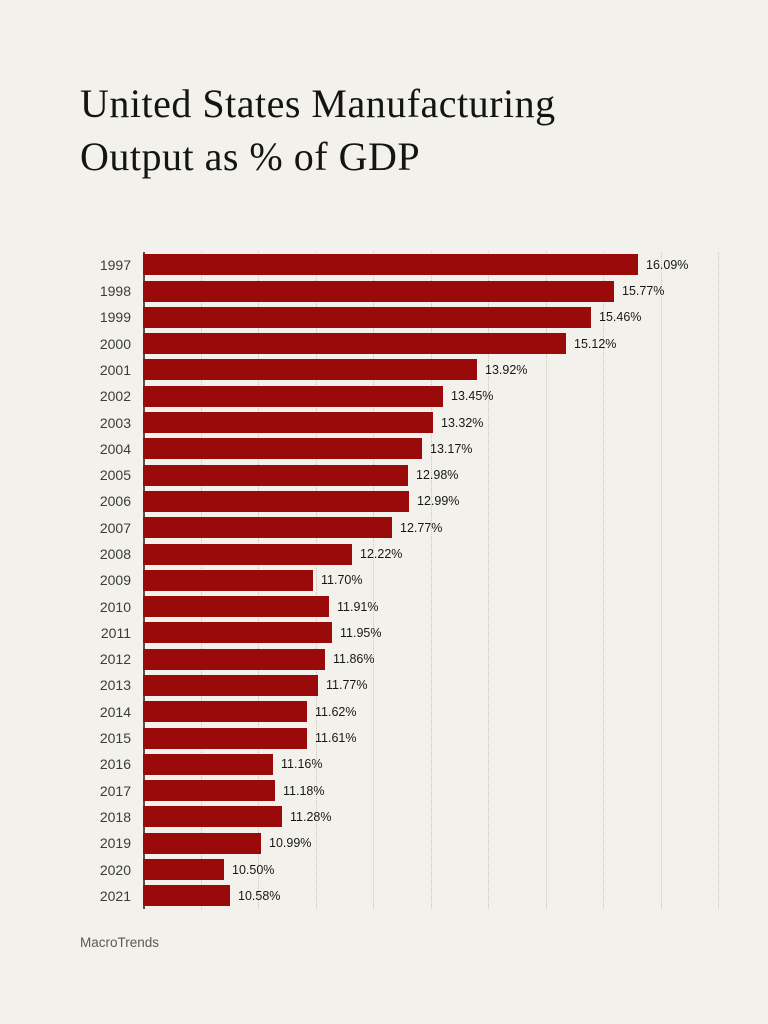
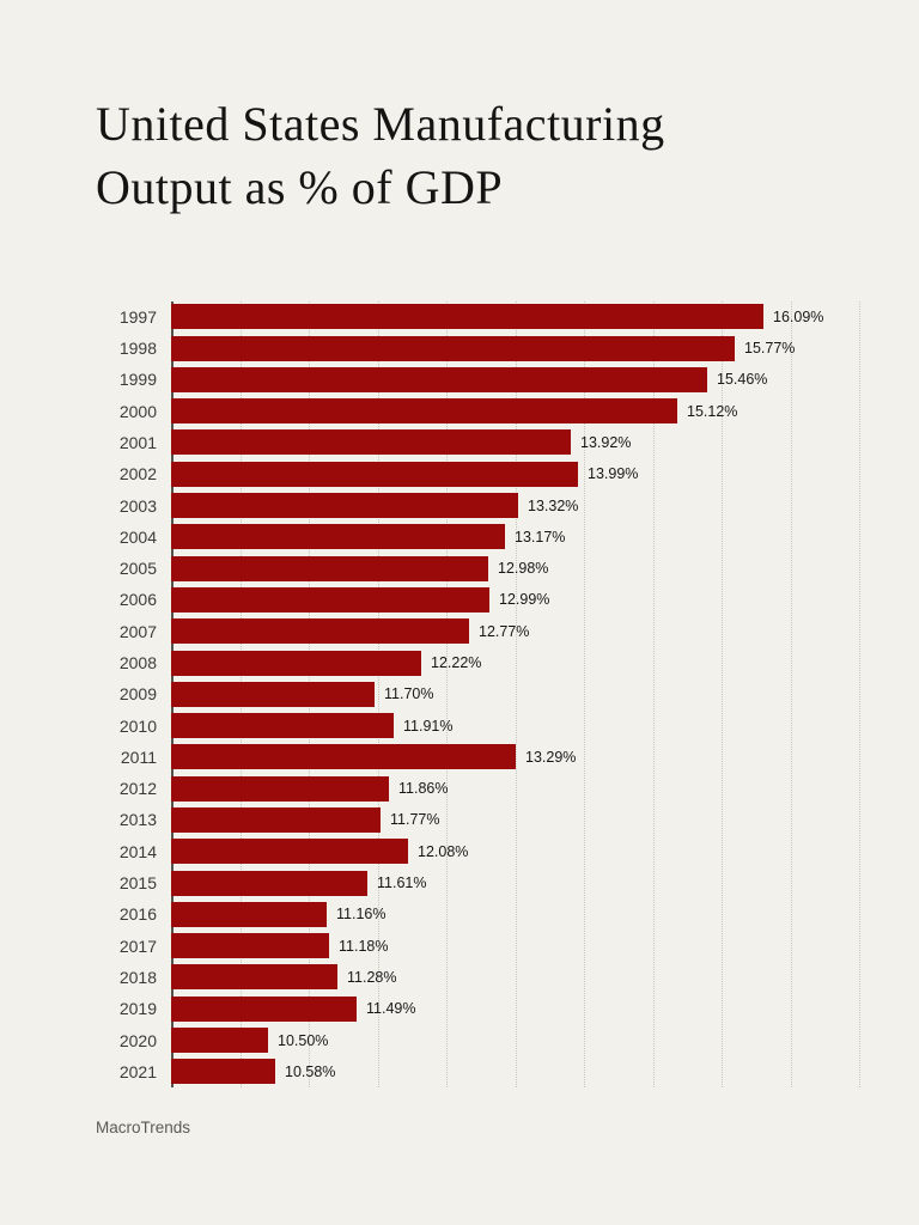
2002: 13.45% -> 13.99%
2011: 11.95% -> 13.29%
2014: 11.62% -> 12.08%
2019: 10.99% -> 11.49%
